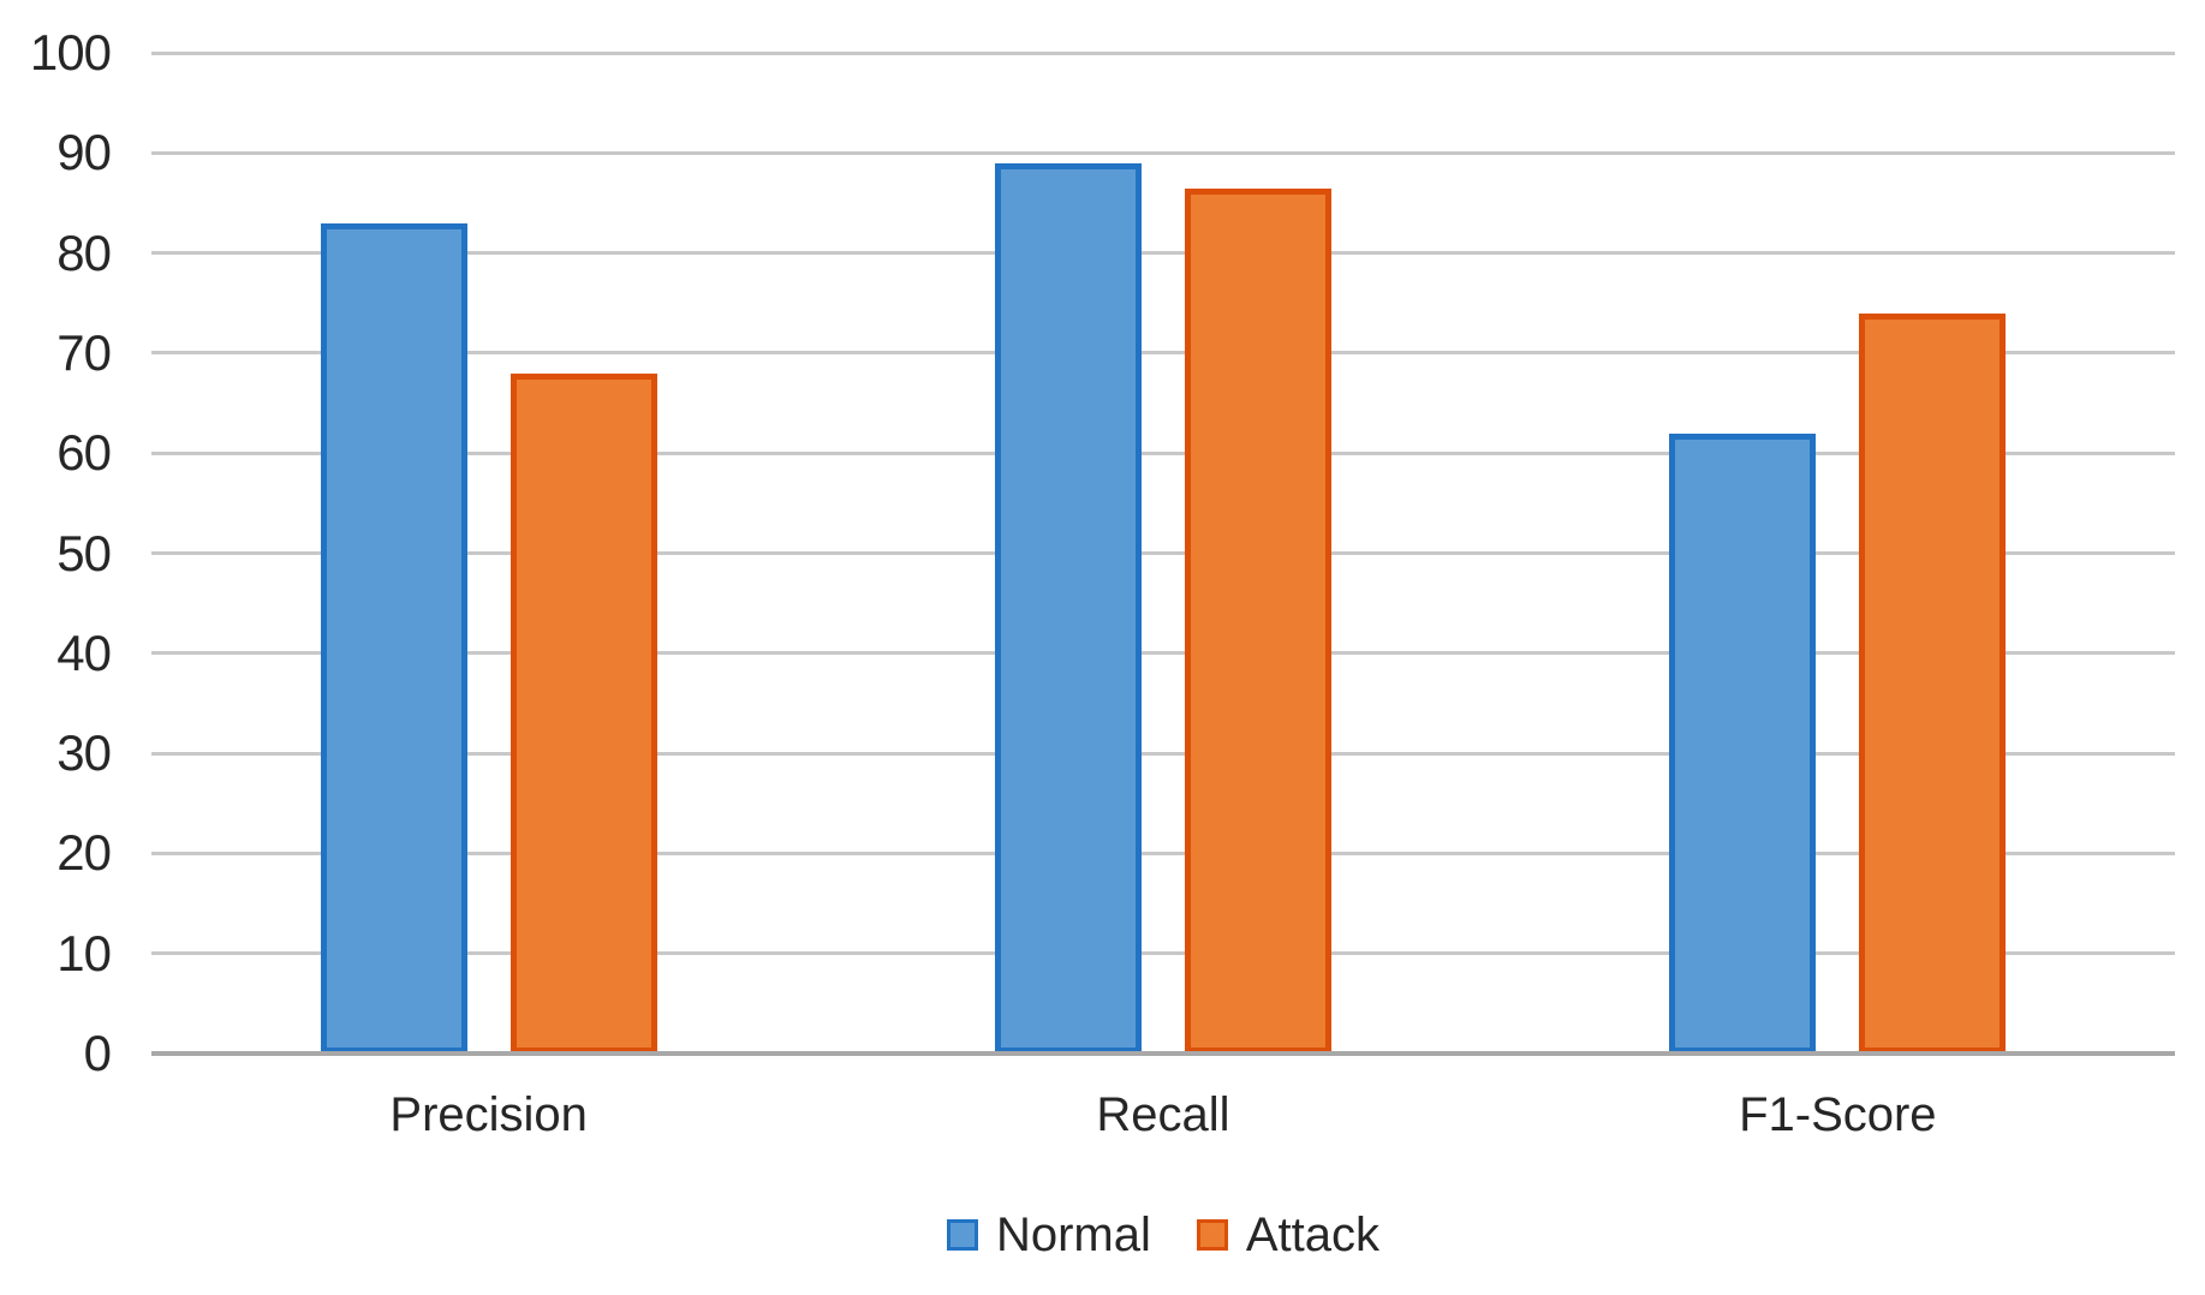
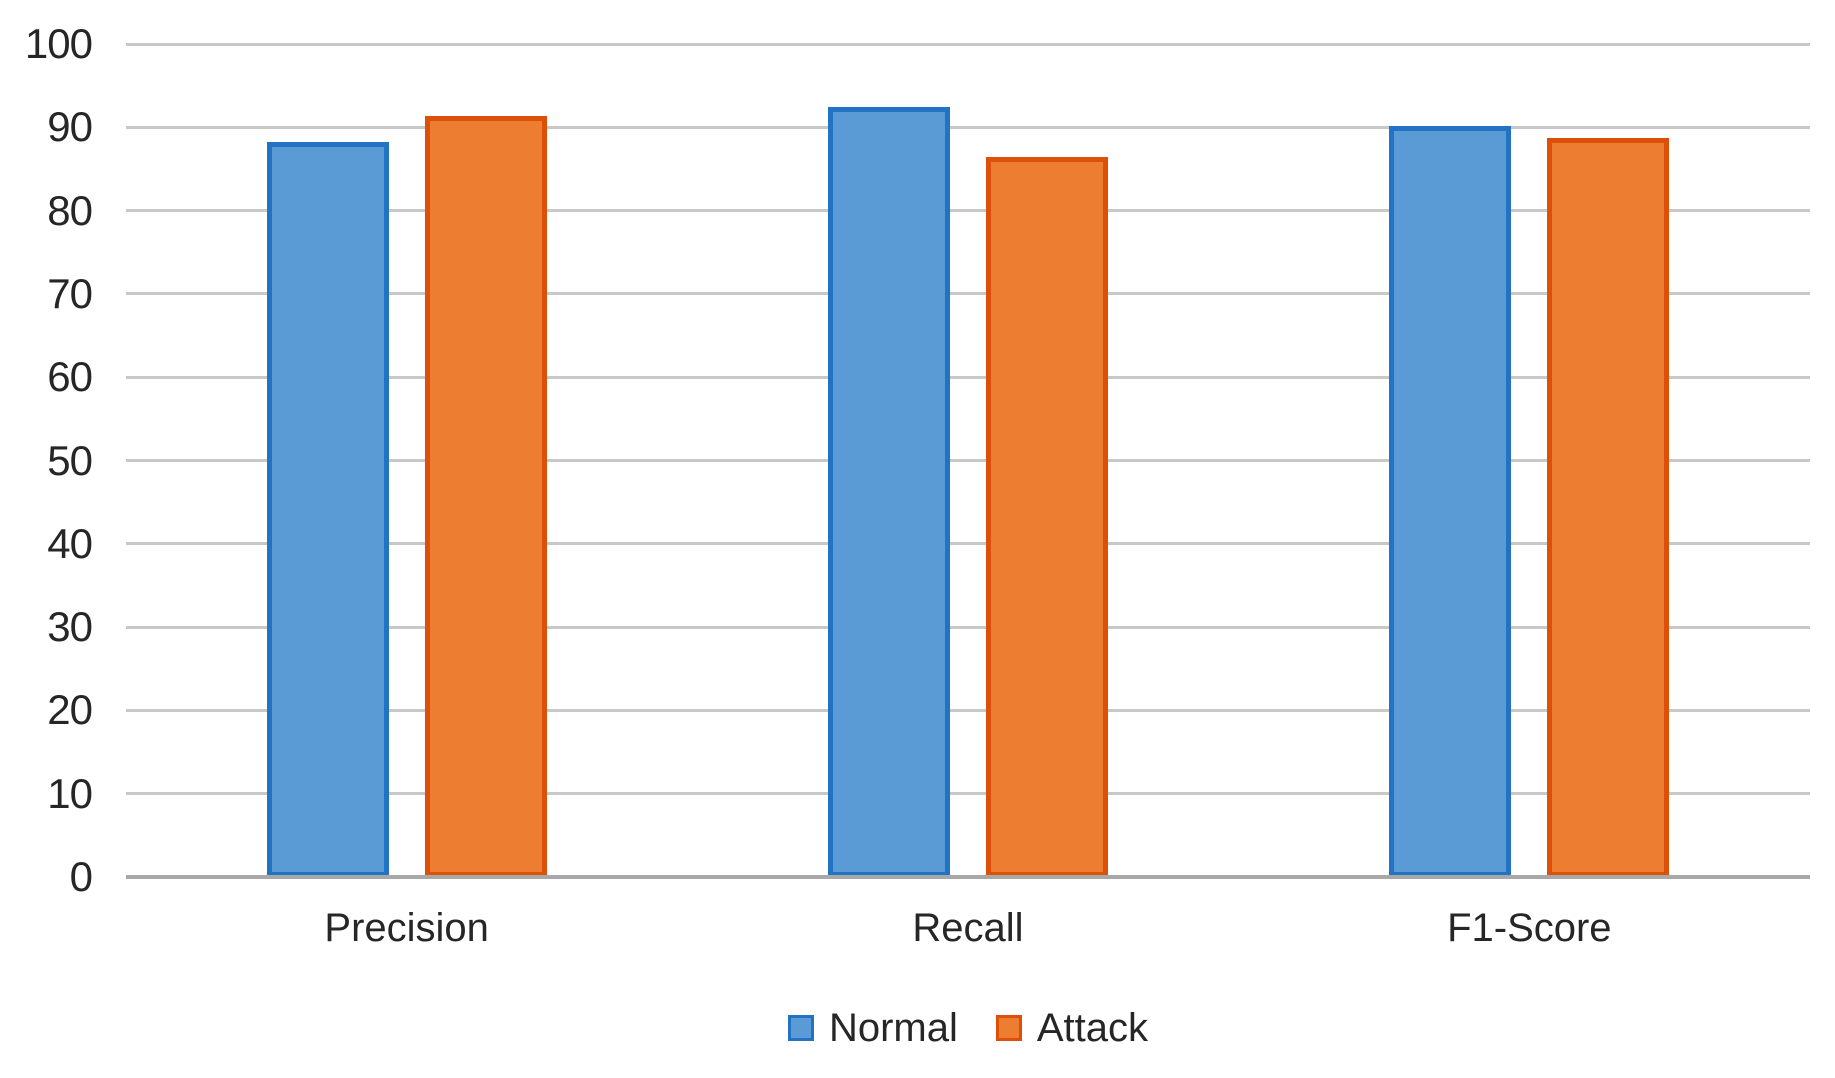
Normal/Precision: 83 -> 88
Attack/Precision: 68 -> 91
Normal/Recall: 89 -> 92
Normal/F1-Score: 62 -> 90
Attack/F1-Score: 74 -> 89
